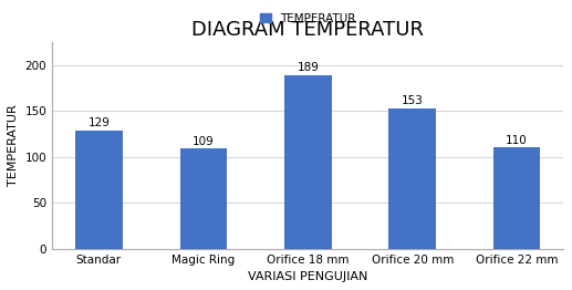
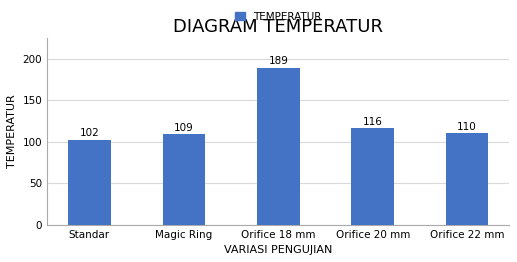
Standar: 129 -> 102
Orifice 20 mm: 153 -> 116
